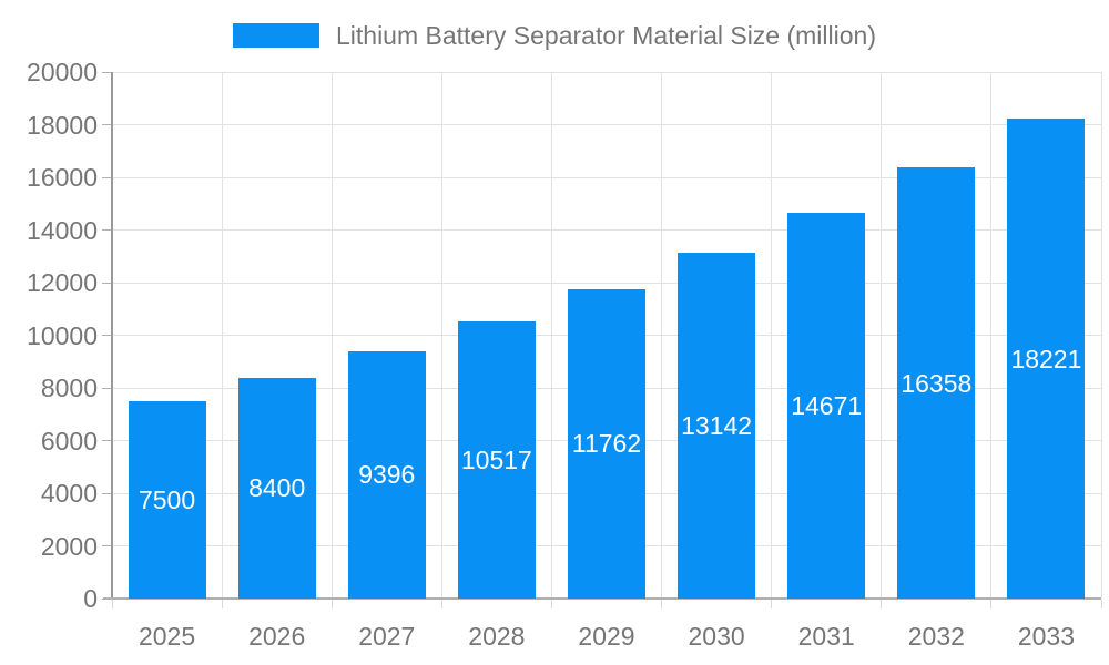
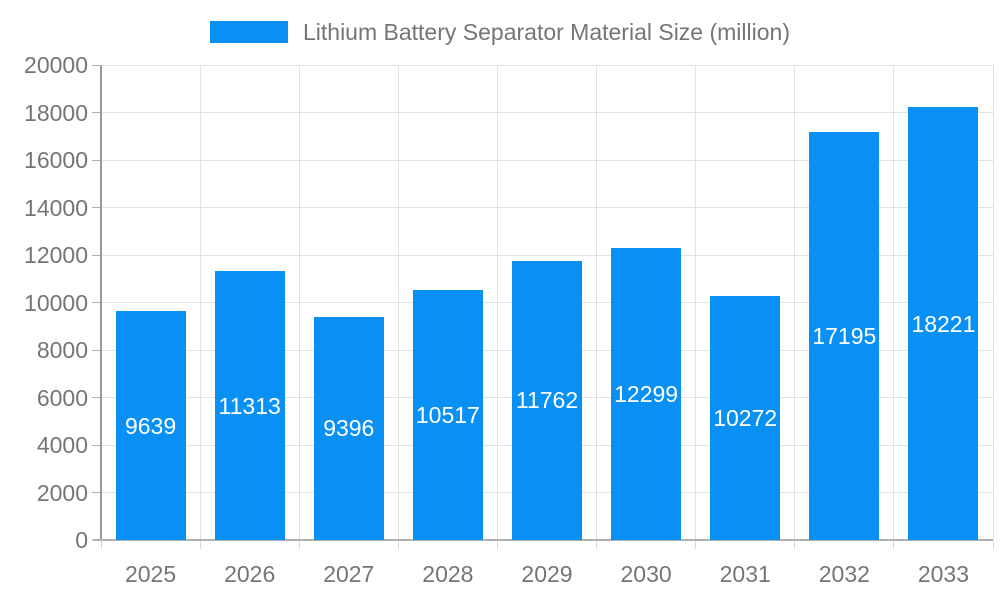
2025: 7500 -> 9639
2026: 8400 -> 11313
2030: 13142 -> 12299
2031: 14671 -> 10272
2032: 16358 -> 17195
